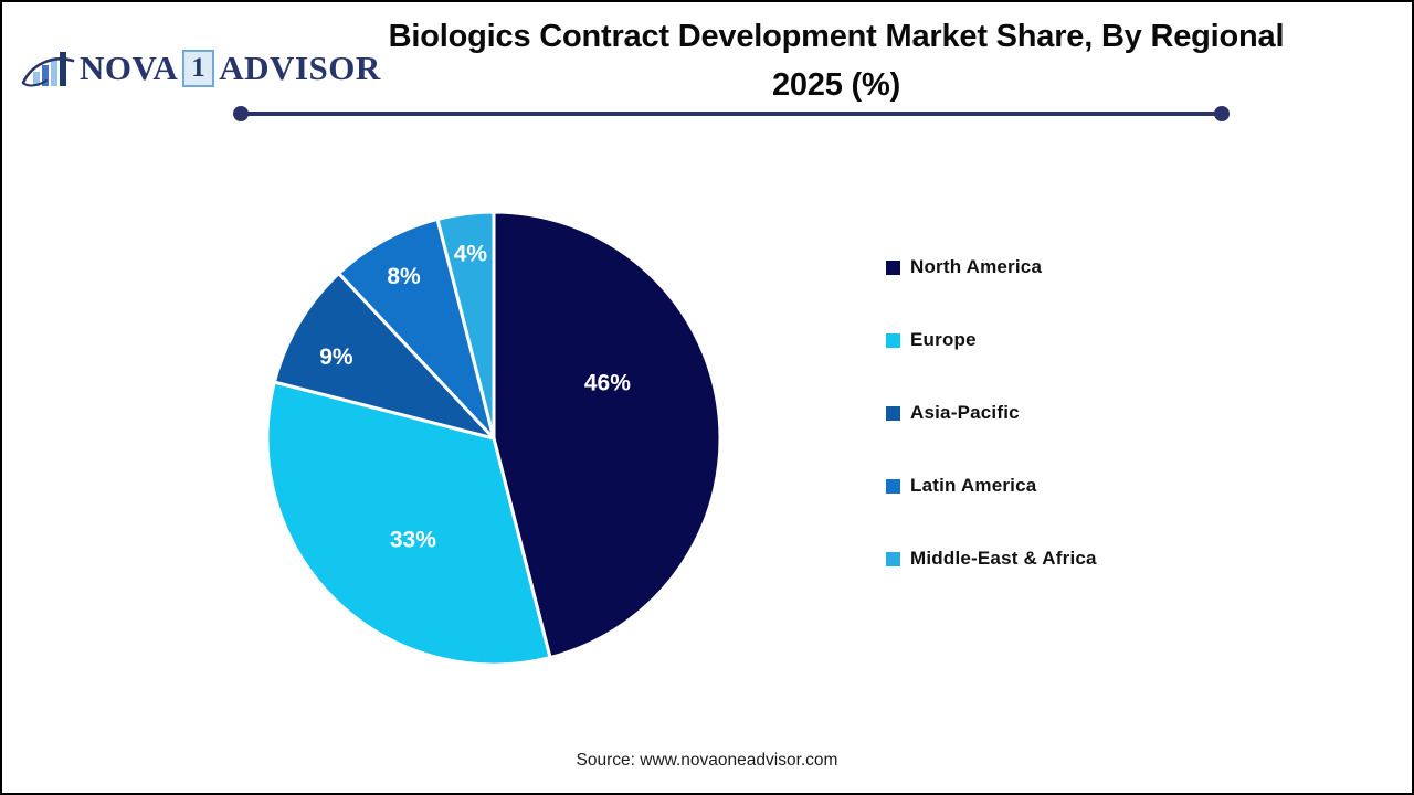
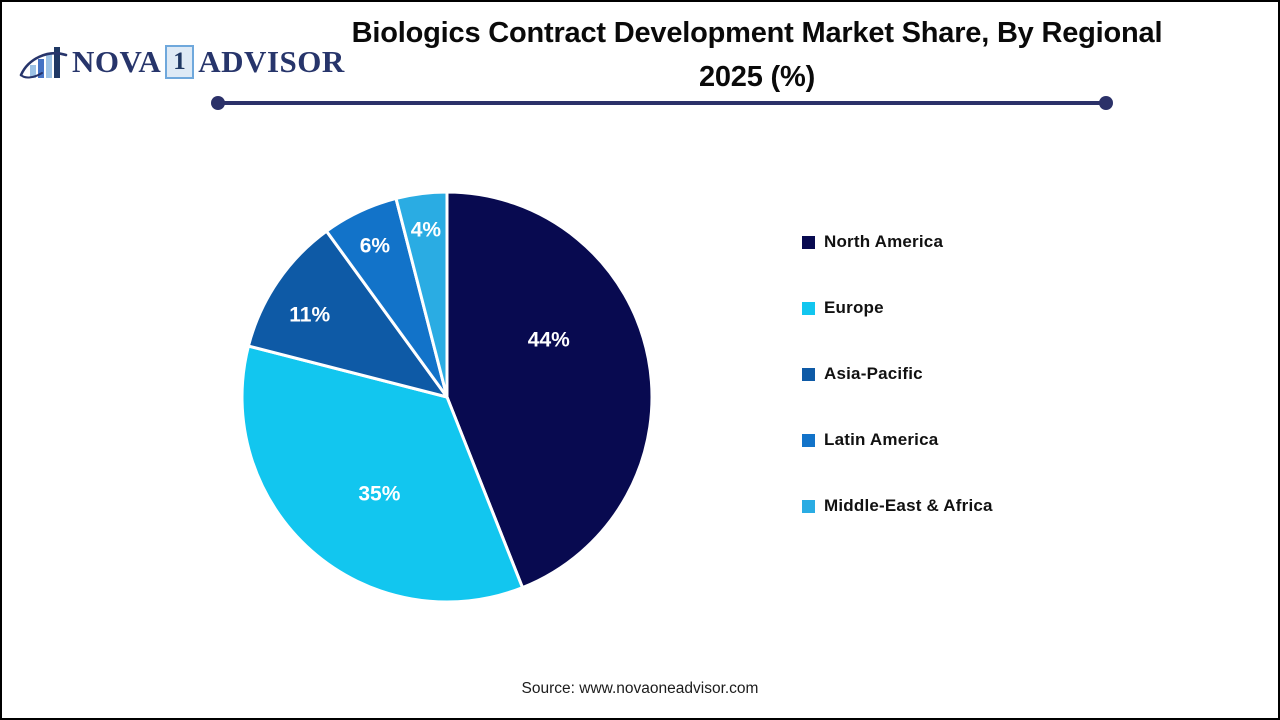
North America: 46% -> 44%
Europe: 33% -> 35%
Asia-Pacific: 9% -> 11%
Latin America: 8% -> 6%
